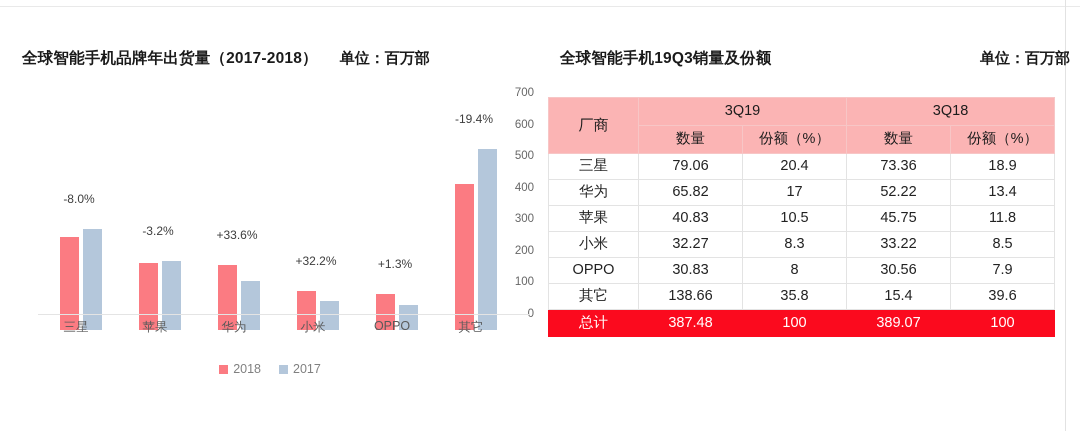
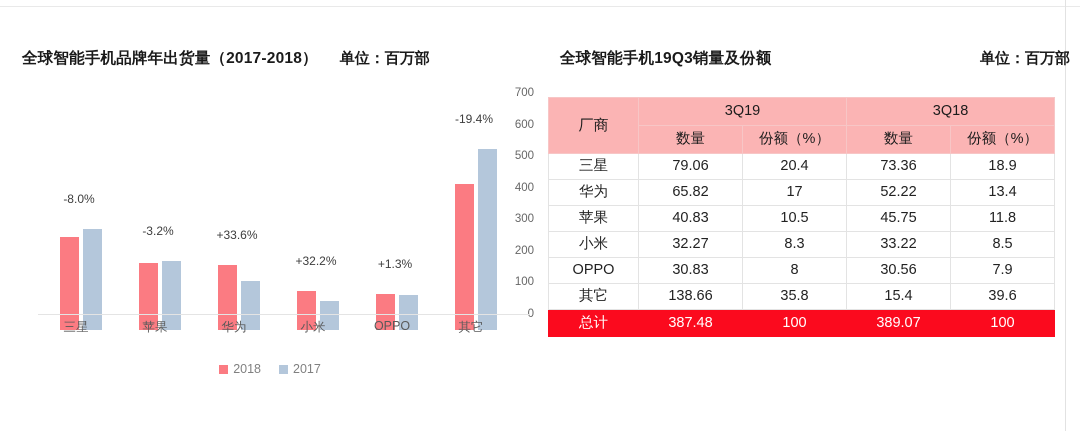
2017/OPPO: 80 -> 110
